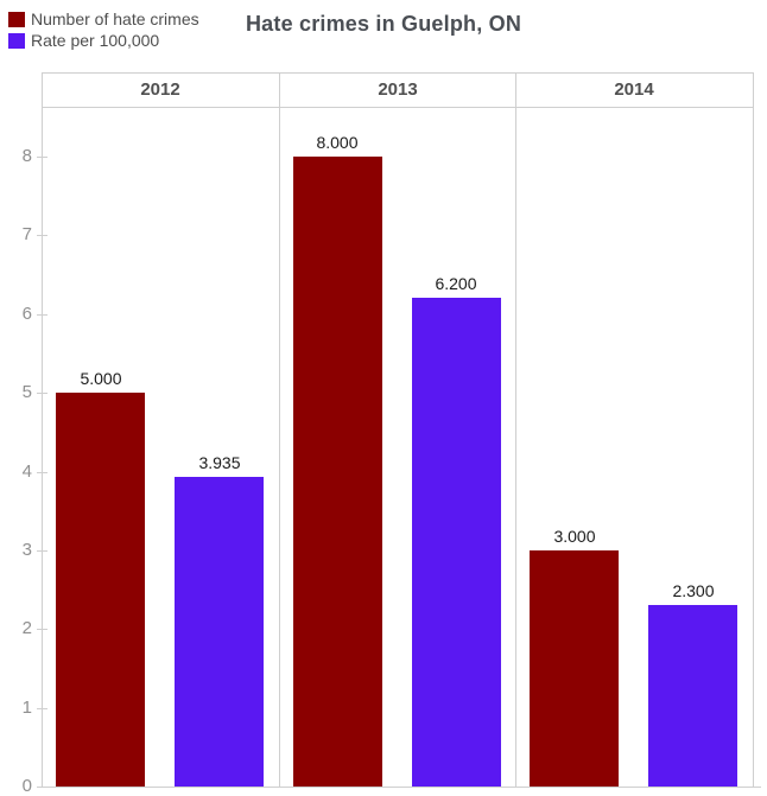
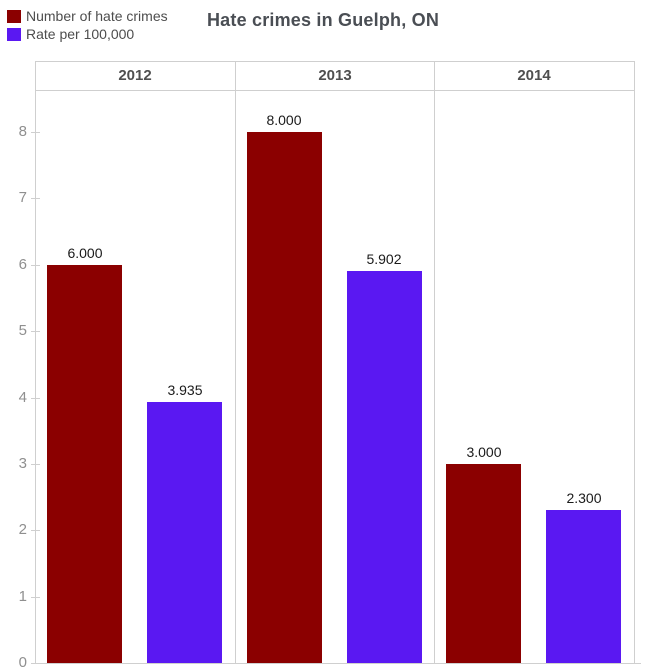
Number of hate crimes/2012: 5.000 -> 6.000
Rate per 100,000/2013: 6.200 -> 5.902
